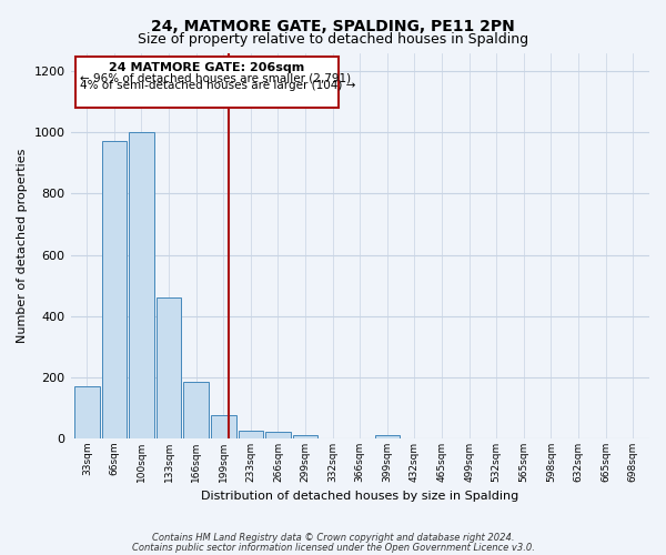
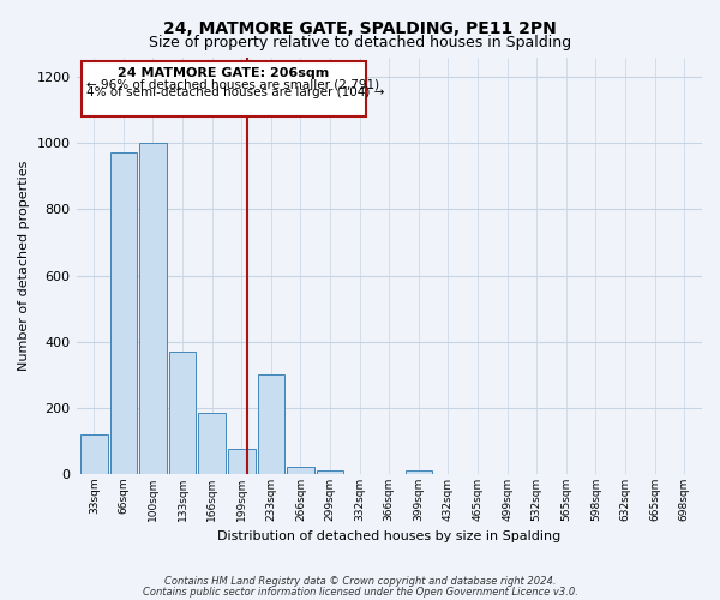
33sqm: 170 -> 120
133sqm: 460 -> 370
233sqm: 25 -> 300
